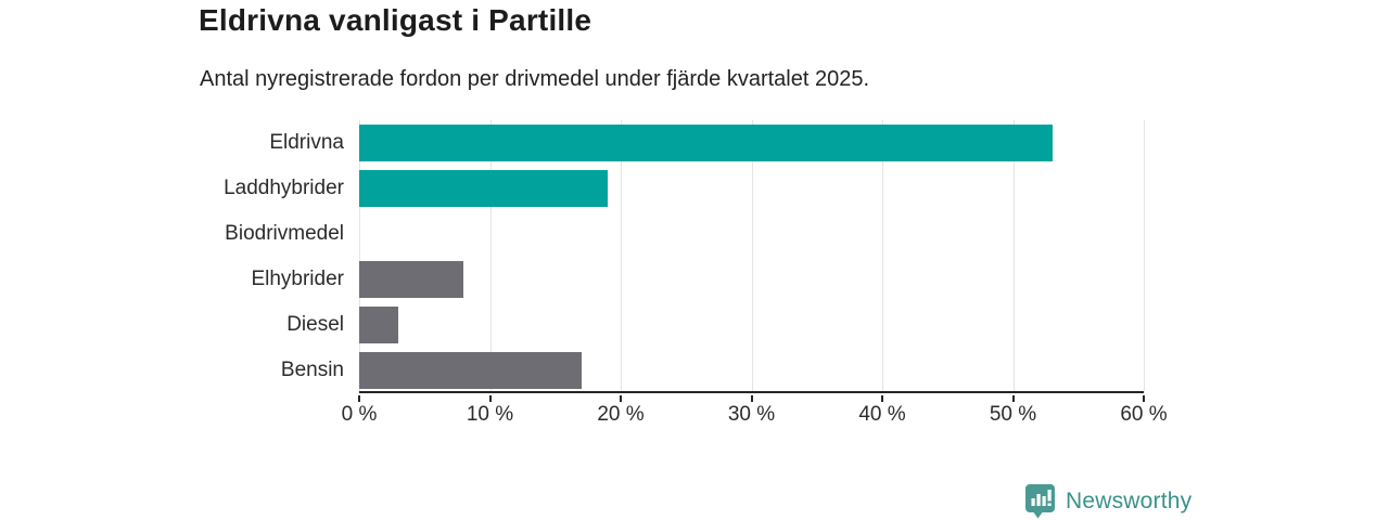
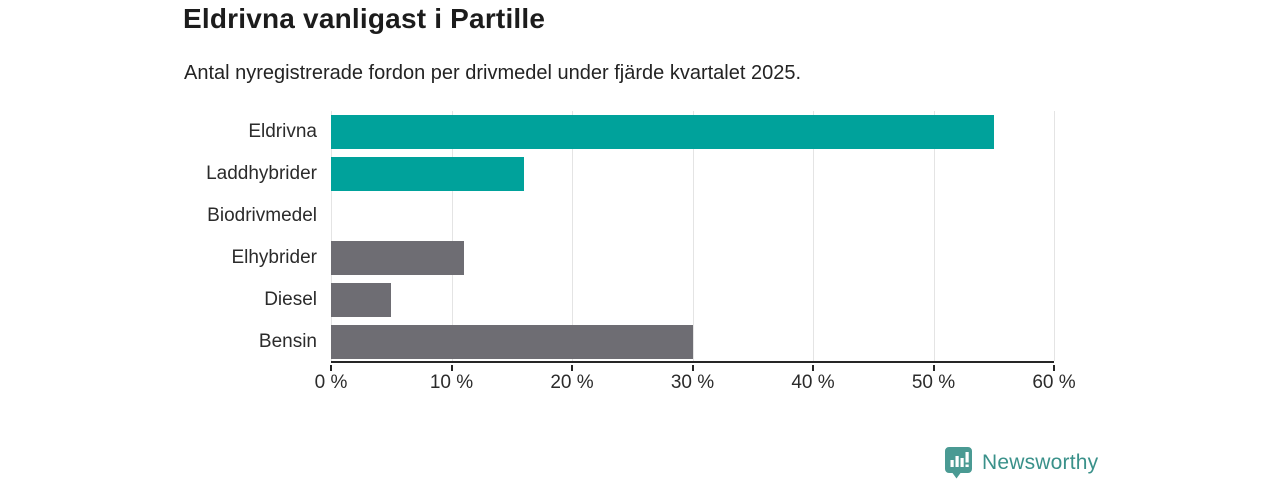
Eldrivna: 53% -> 55%
Laddhybrider: 19% -> 16%
Elhybrider: 8% -> 11%
Diesel: 3% -> 5%
Bensin: 17% -> 30%
